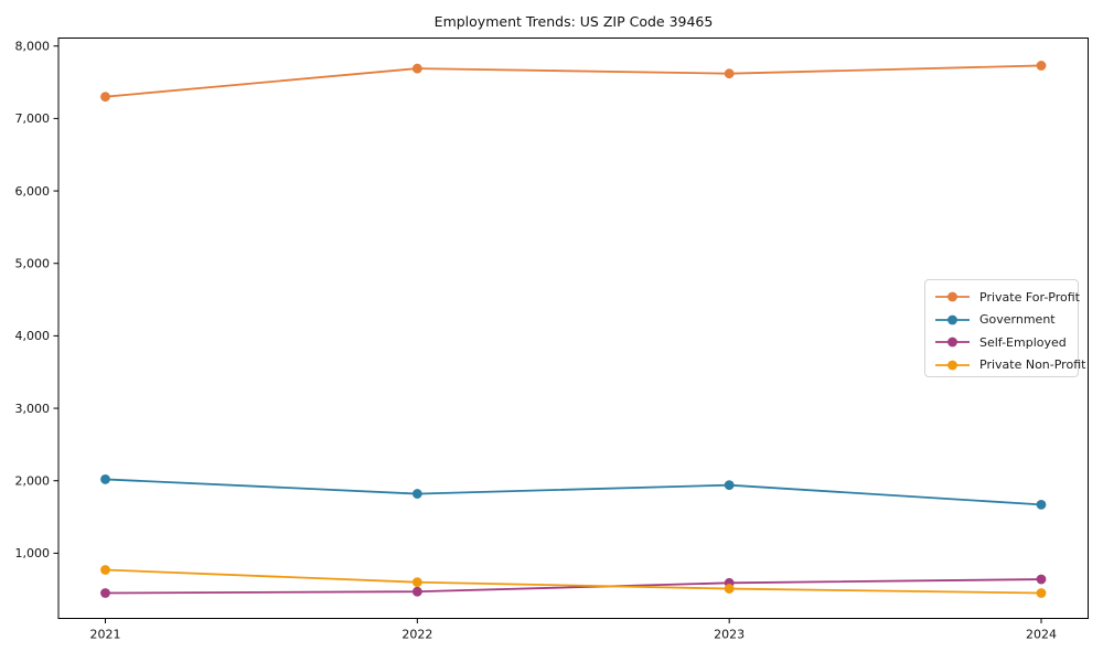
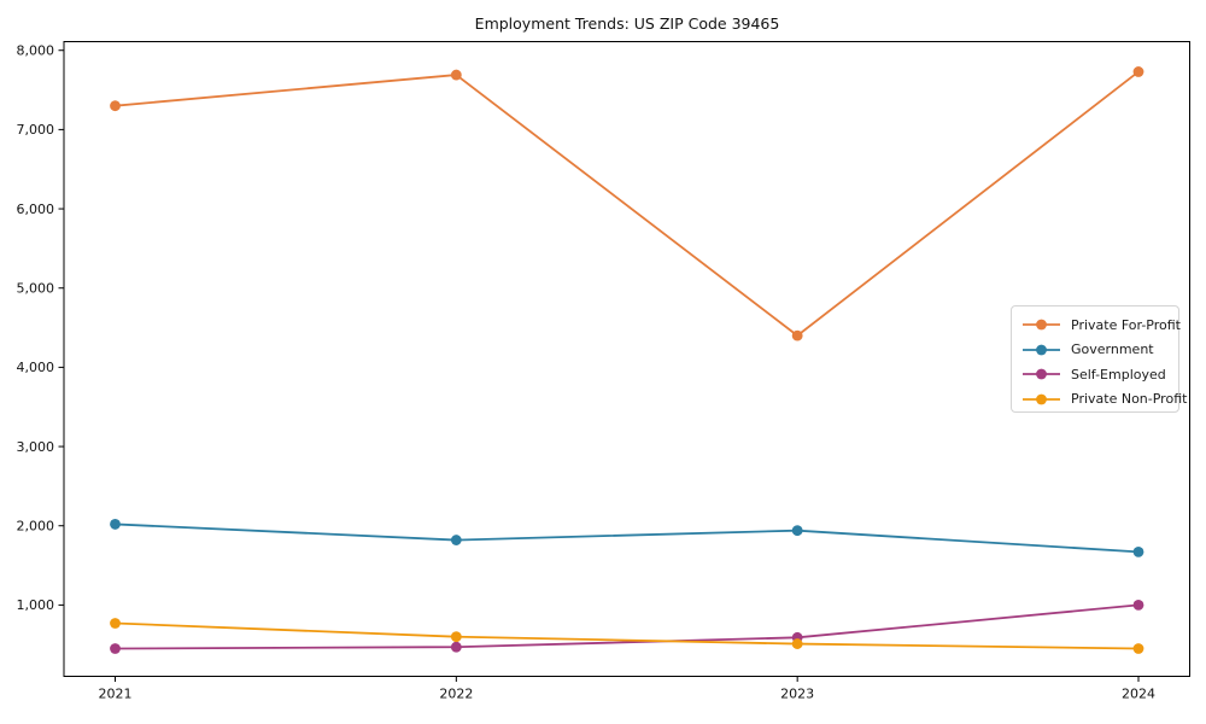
Private For-Profit/2023: 7600 -> 4400
Self-Employed/2024: 600 -> 1000
